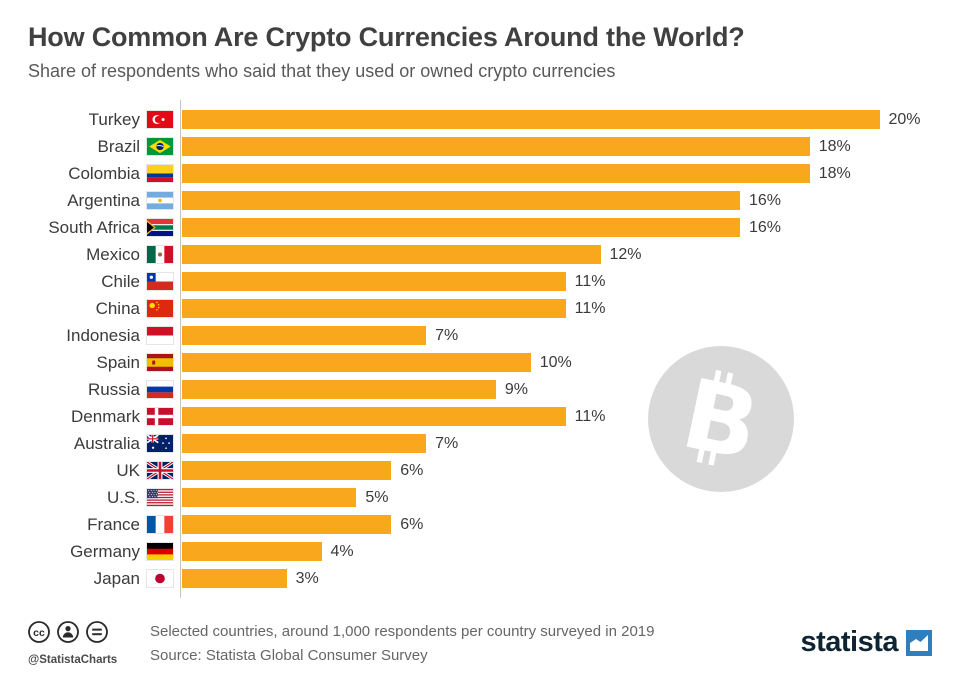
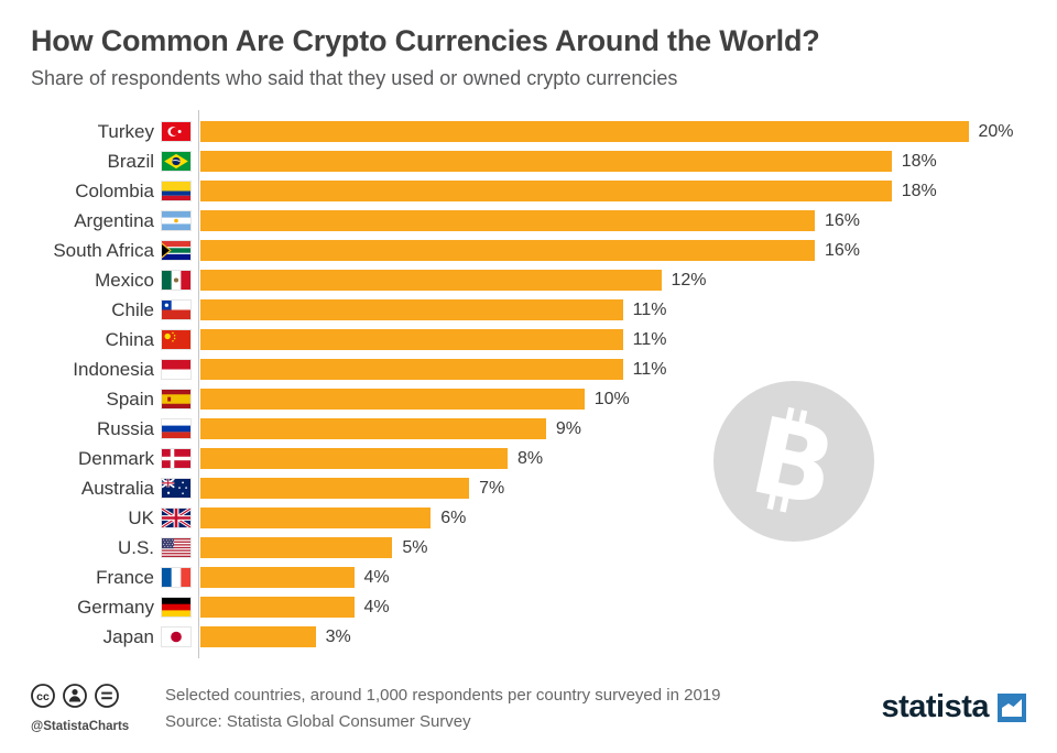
Indonesia: 7% -> 11%
Denmark: 11% -> 8%
France: 6% -> 4%
